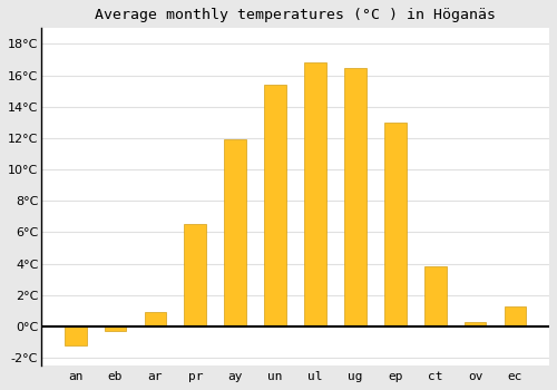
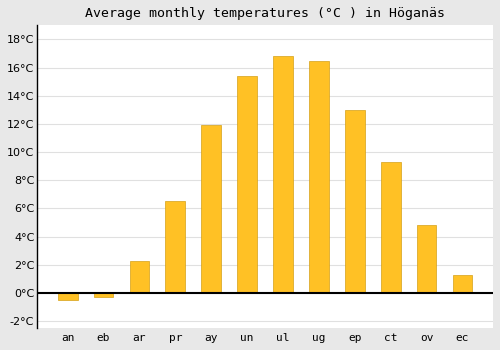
an: -1.2°C -> -0.5°C
ar: 0.9°C -> 2.3°C
ct: 3.8°C -> 9.3°C
ov: 0.3°C -> 4.8°C
